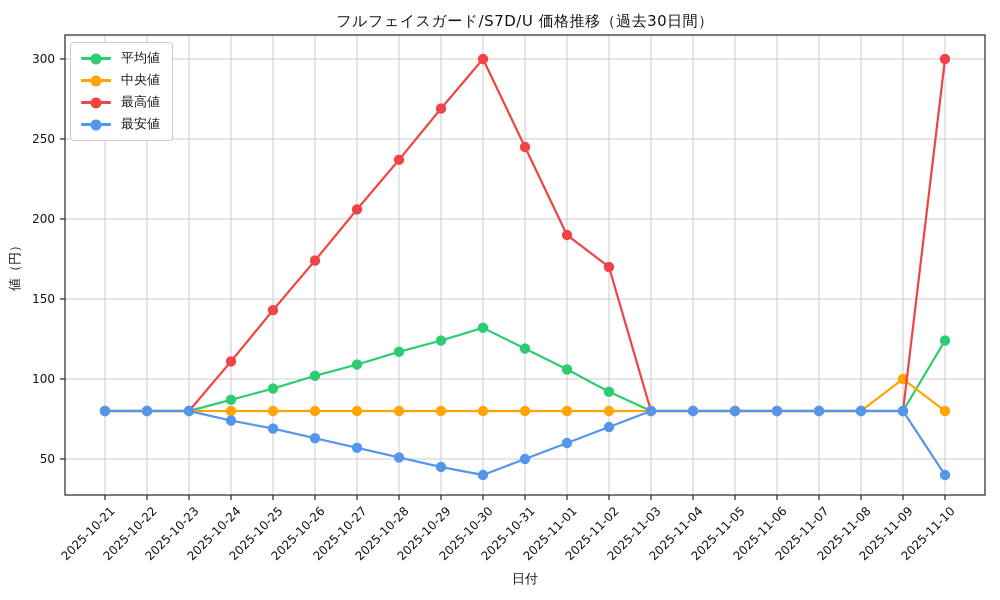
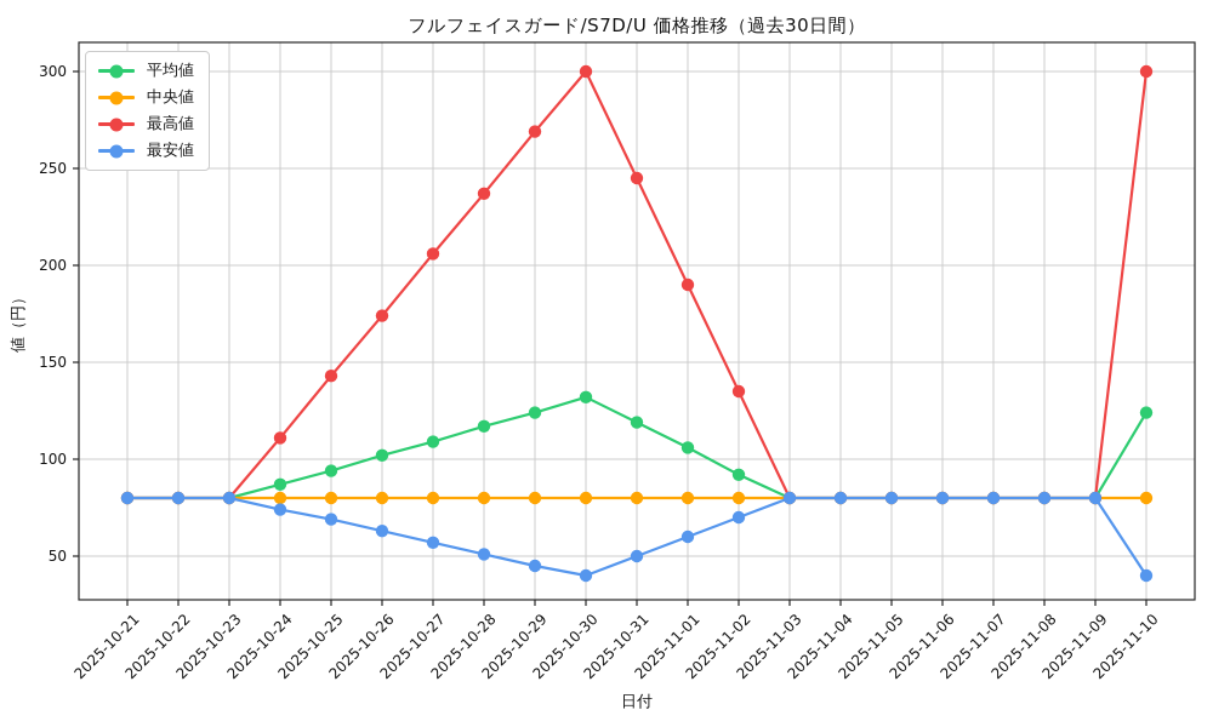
最高値/2025-11-02: 170 -> 135
中央値/2025-11-09: 100 -> 80
